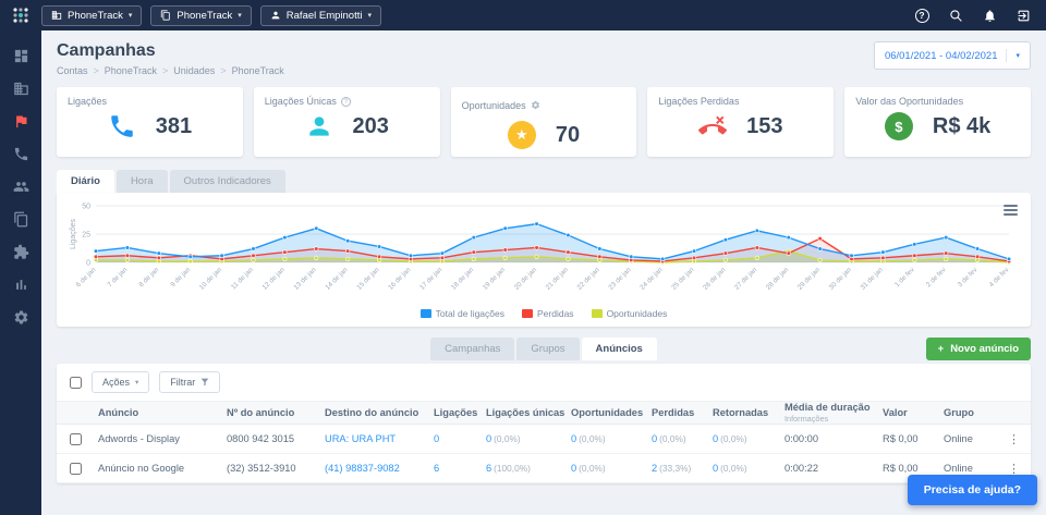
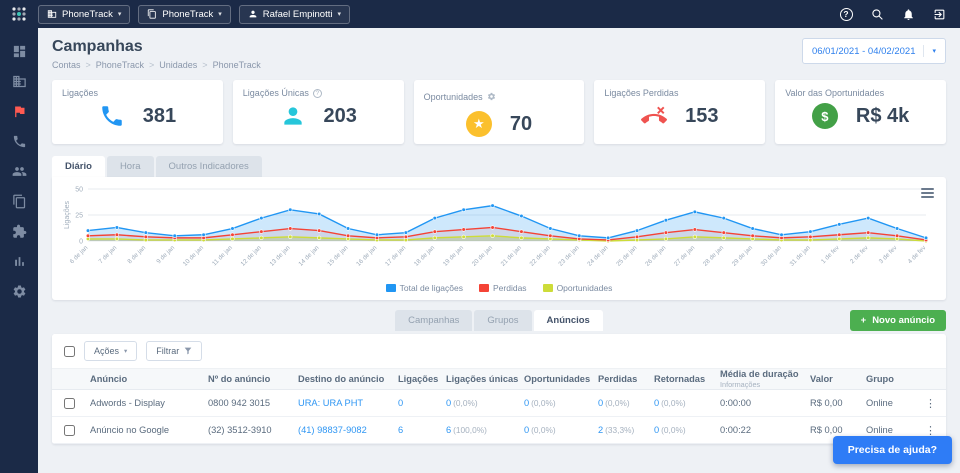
Perdidas/9 de jan: 6 -> 3
Total de ligações/14 de jan: 19 -> 26
Total de ligações/15 de jan: 14 -> 12
Perdidas/27 de jan: 13 -> 11
Oportunidades/28 de jan: 10 -> 3
Perdidas/29 de jan: 21 -> 5
